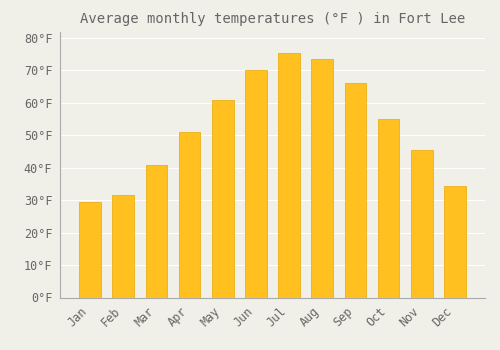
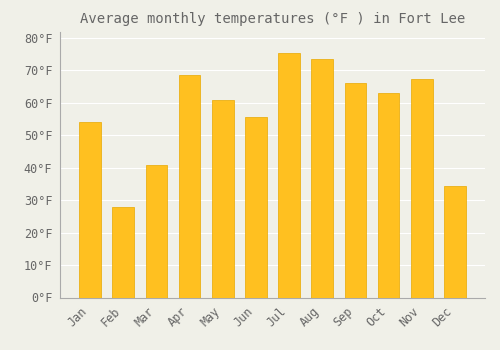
Jan: 29.5°F -> 54.0°F
Feb: 31.5°F -> 28.0°F
Apr: 51.0°F -> 68.5°F
Jun: 70.0°F -> 55.5°F
Oct: 55.0°F -> 63.0°F
Nov: 45.5°F -> 67.5°F
